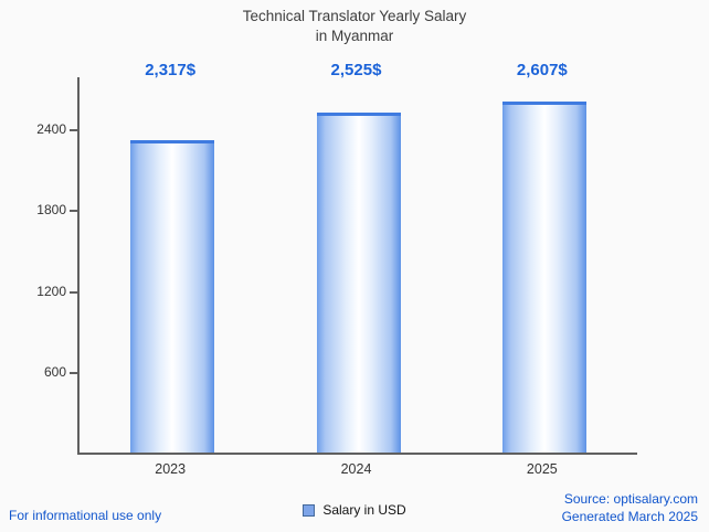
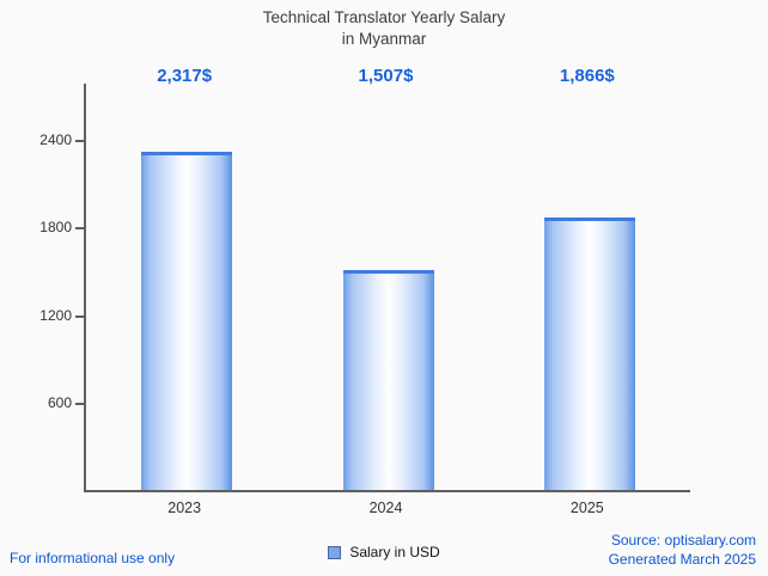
2024: 2,525 -> 1,507
2025: 2,607 -> 1,866
